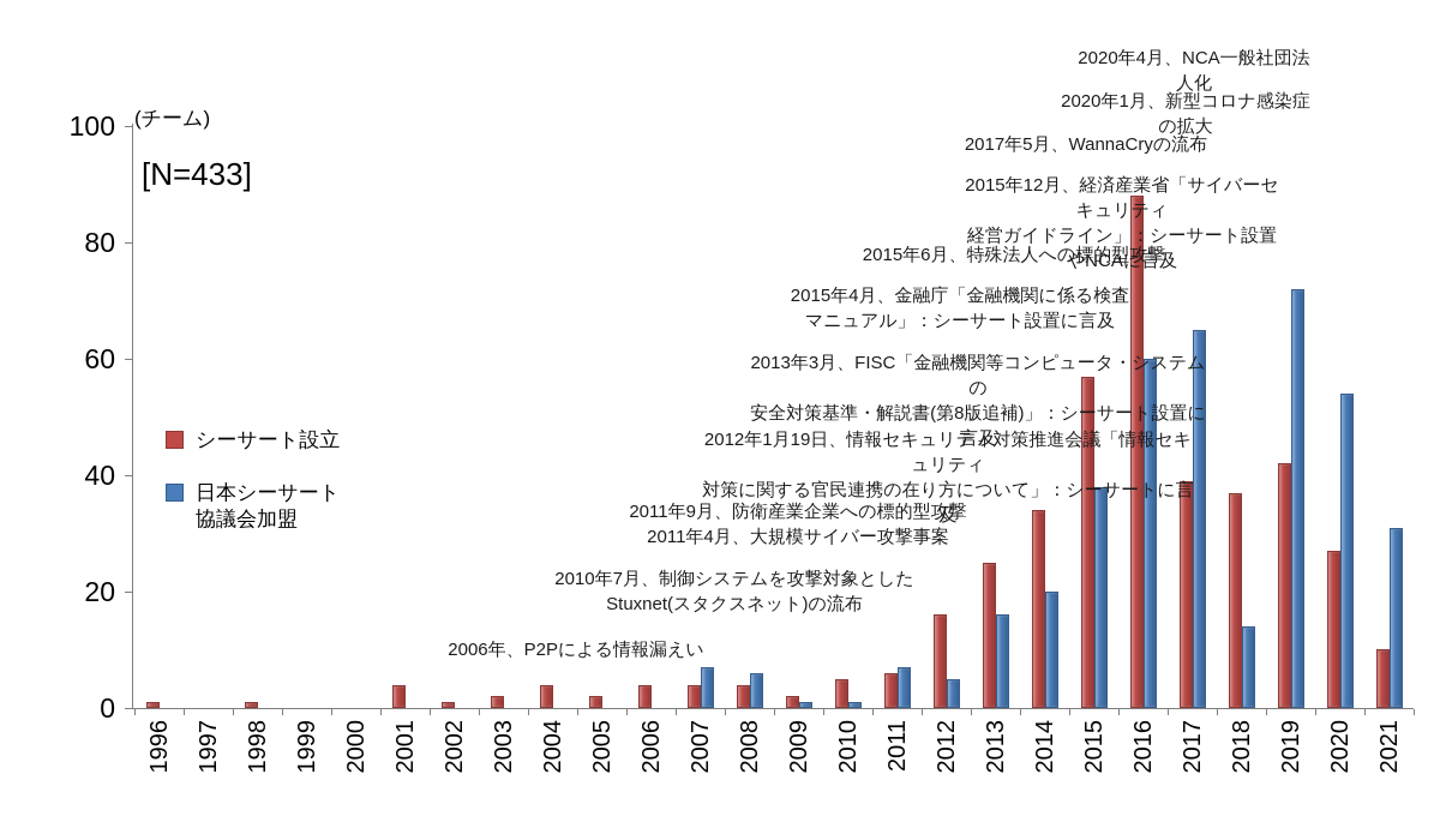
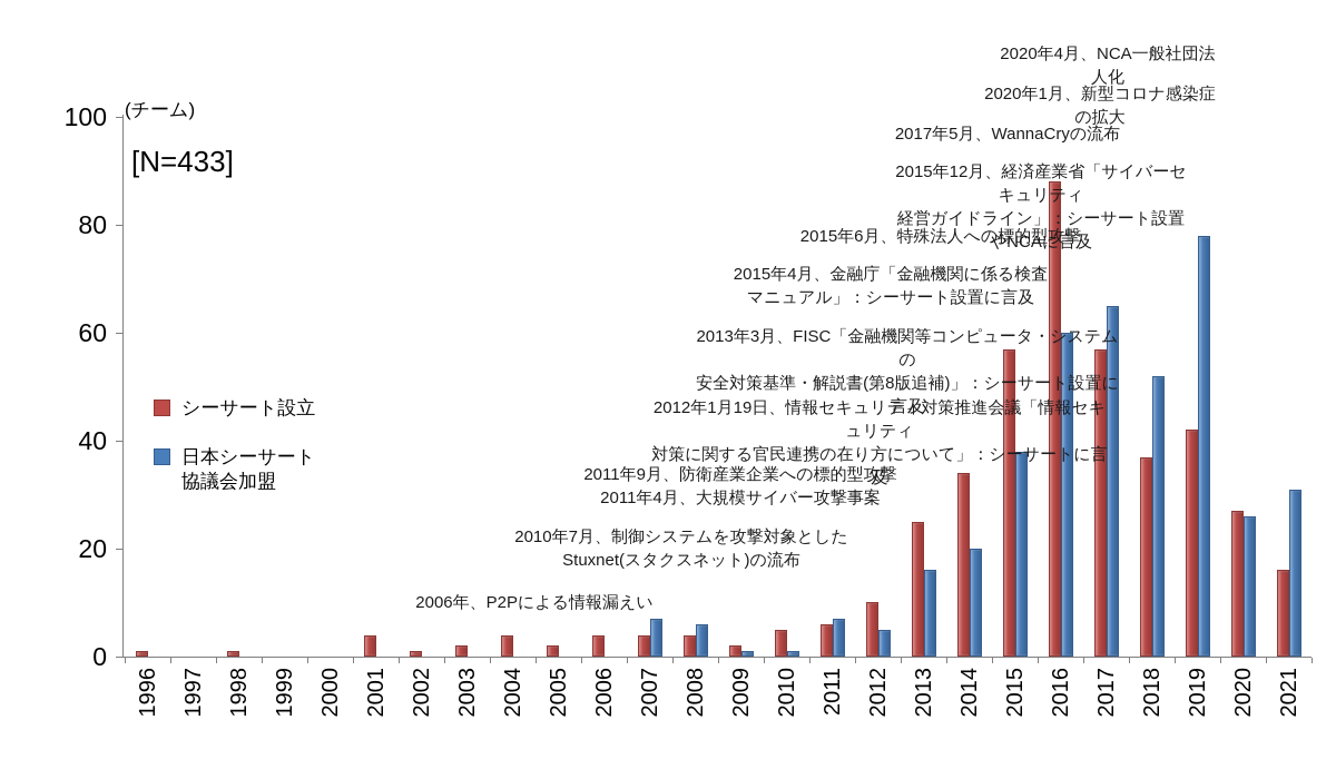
シーサート設立/2012: 16 -> 10
シーサート設立/2017: 39 -> 57
日本シーサート協議会加盟/2018: 14 -> 52
日本シーサート協議会加盟/2019: 72 -> 78
日本シーサート協議会加盟/2020: 54 -> 26
シーサート設立/2021: 10 -> 16
